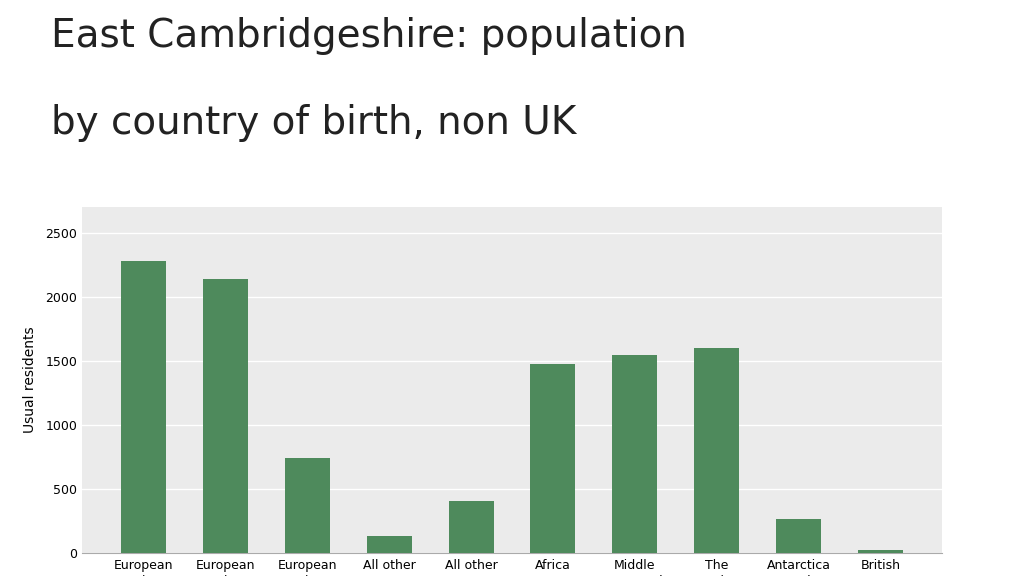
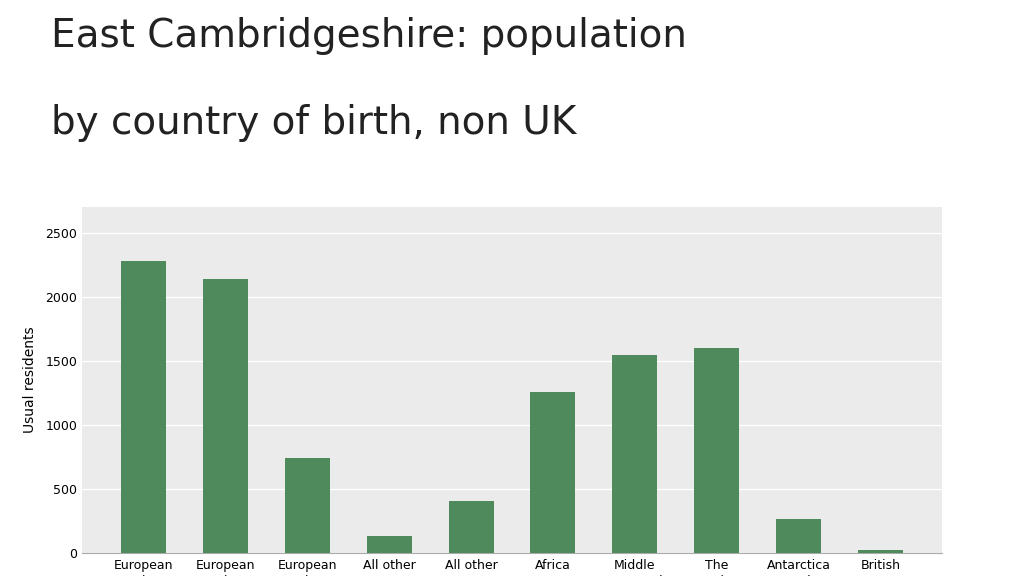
Africa: 1480 -> 1260
